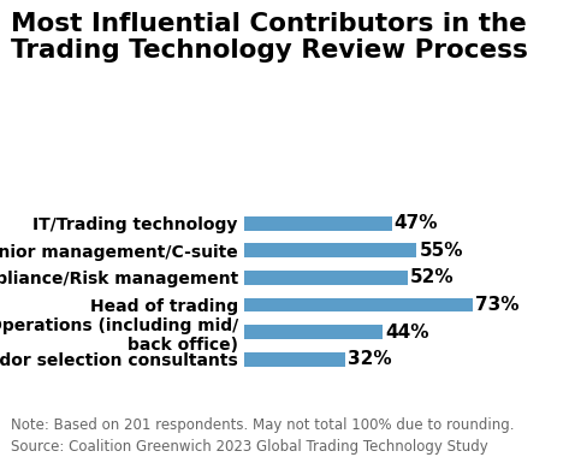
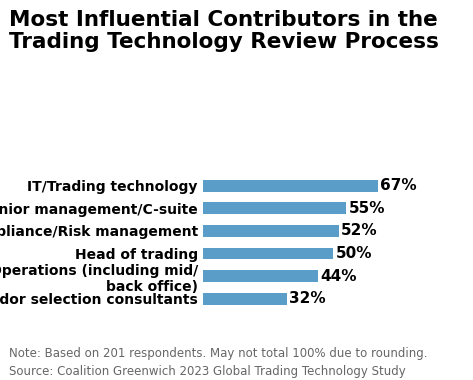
IT/Trading technology: 47% -> 67%
Head of trading: 73% -> 50%
